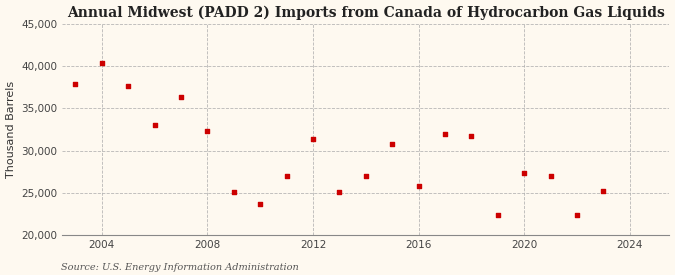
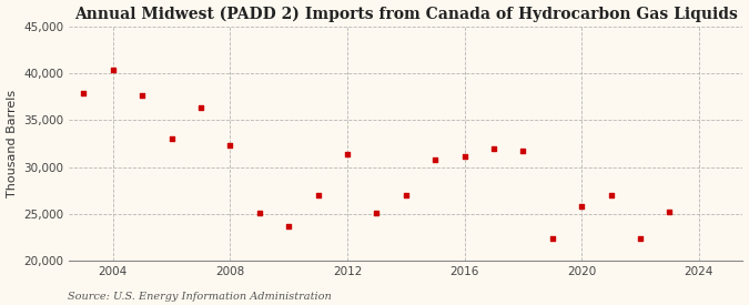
2016: 25,800 -> 31,100
2020: 27,400 -> 25,800
